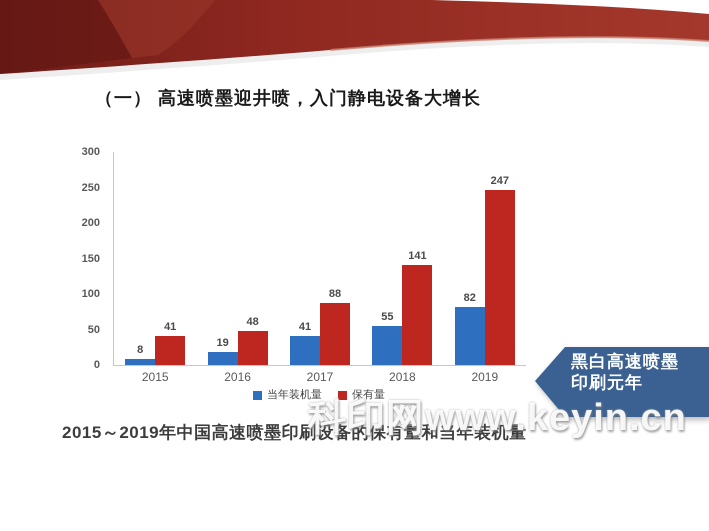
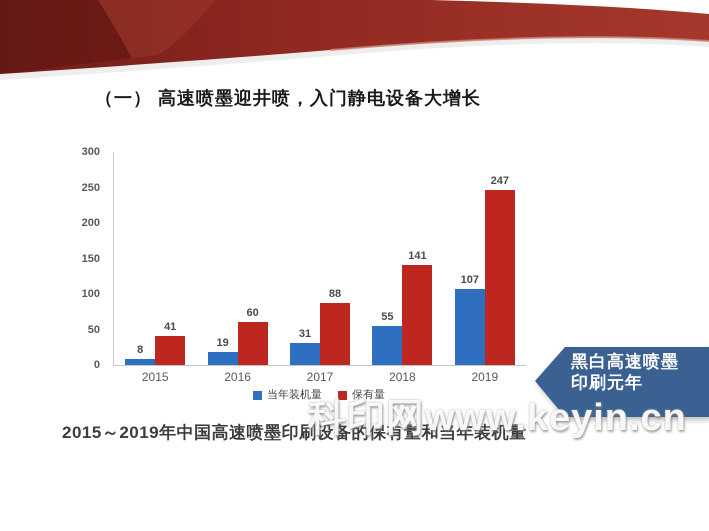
保有量/2016: 48 -> 60
当年装机量/2017: 41 -> 31
当年装机量/2019: 82 -> 107
